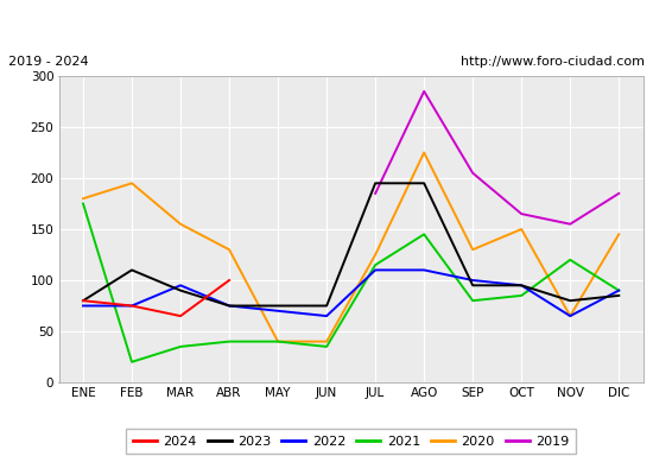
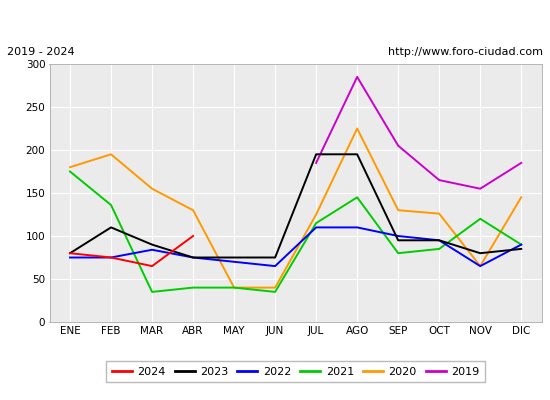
2021/FEB: 20 -> 136
2022/MAR: 95 -> 84
2020/OCT: 150 -> 126
